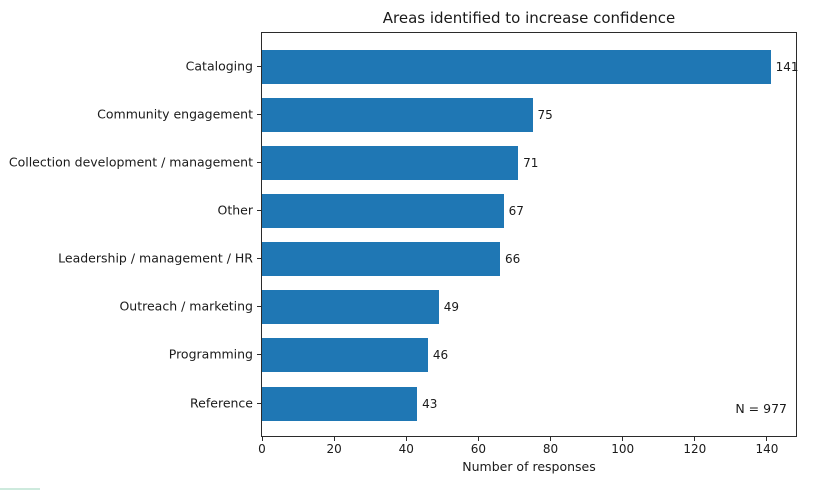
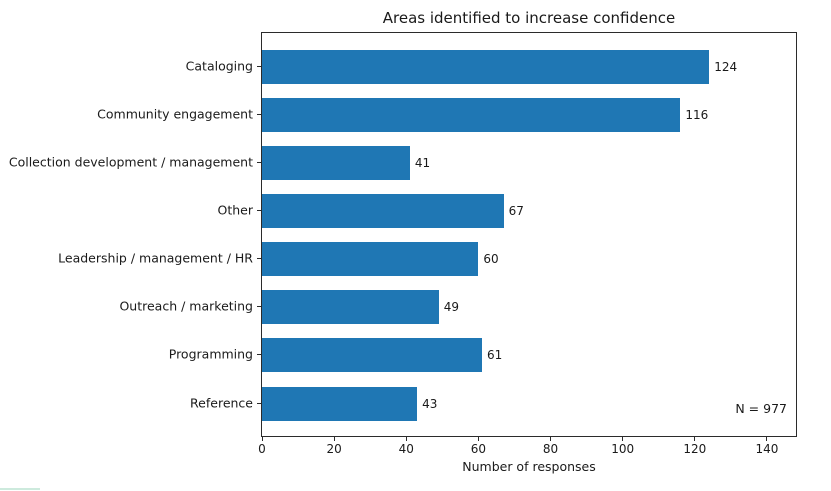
Cataloging: 141 -> 124
Community engagement: 75 -> 116
Collection development / management: 71 -> 41
Leadership / management / HR: 66 -> 60
Programming: 46 -> 61
